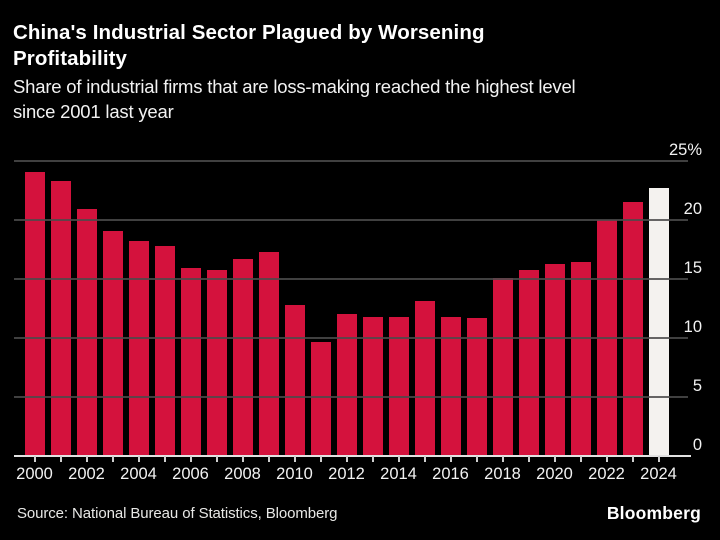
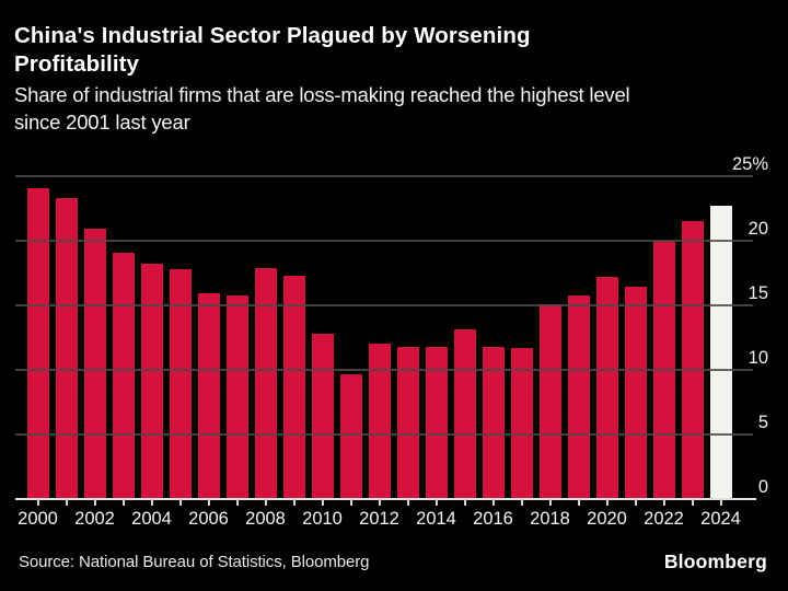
2008: 16.7% -> 17.9%
2020: 16.3% -> 17.2%
